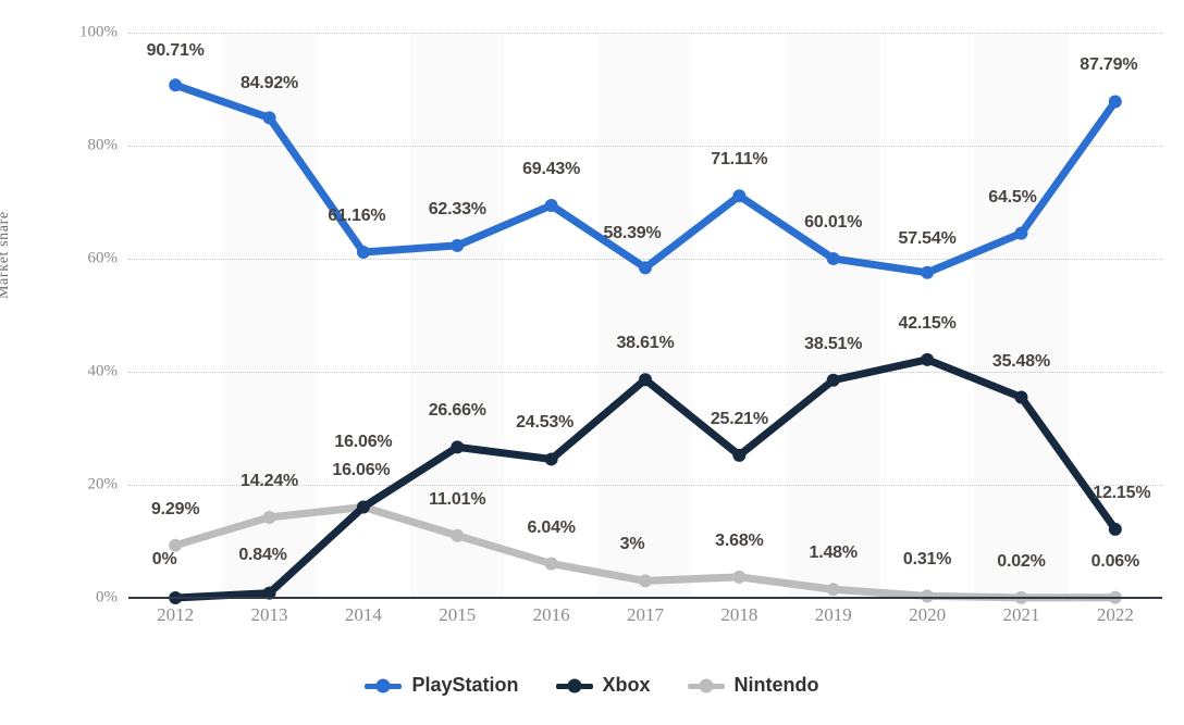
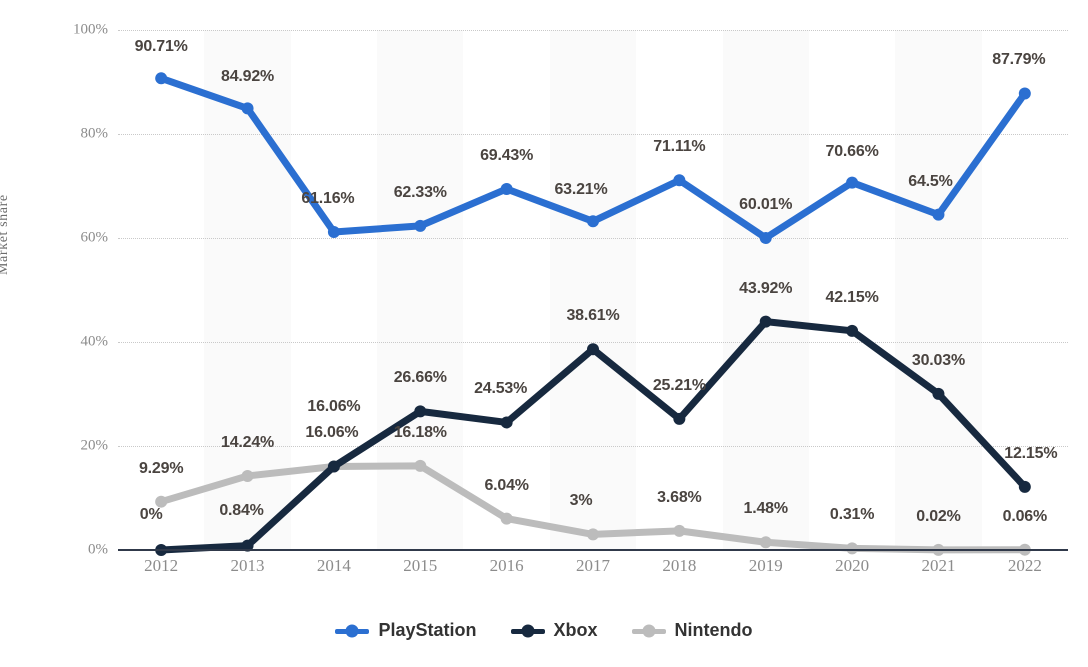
Nintendo/2015: 11.01% -> 16.18%
PlayStation/2017: 58.39% -> 63.21%
Xbox/2019: 38.51% -> 43.92%
PlayStation/2020: 57.54% -> 70.66%
Xbox/2021: 35.48% -> 30.03%
